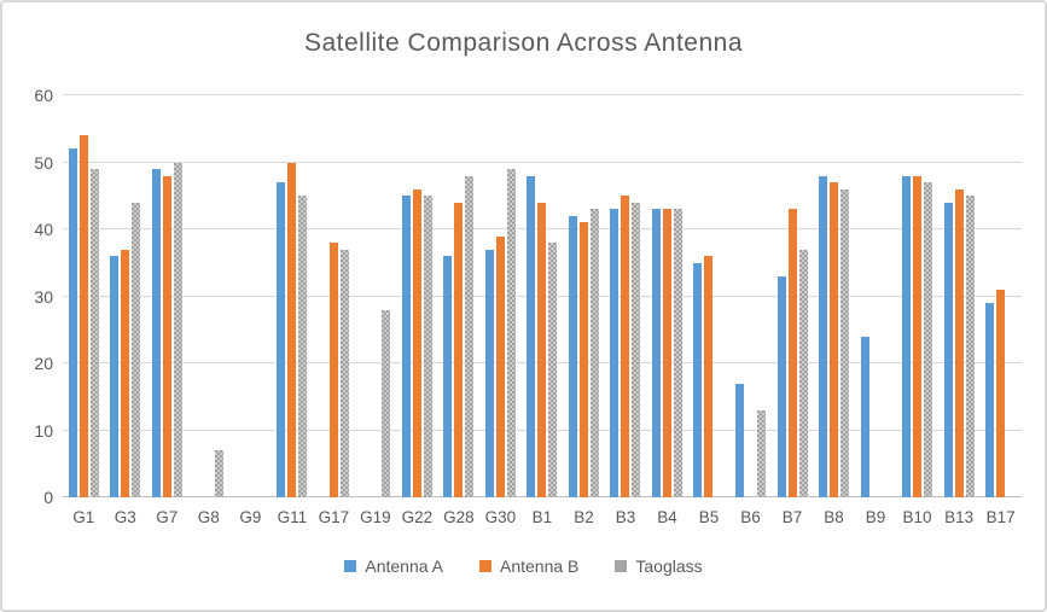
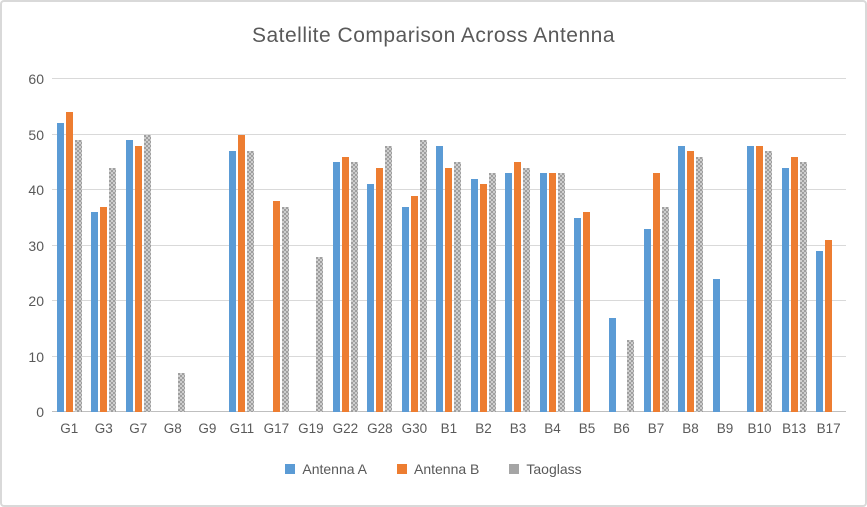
Taoglass/G11: 45 -> 47
Antenna A/G28: 36 -> 41
Taoglass/B1: 38 -> 45
